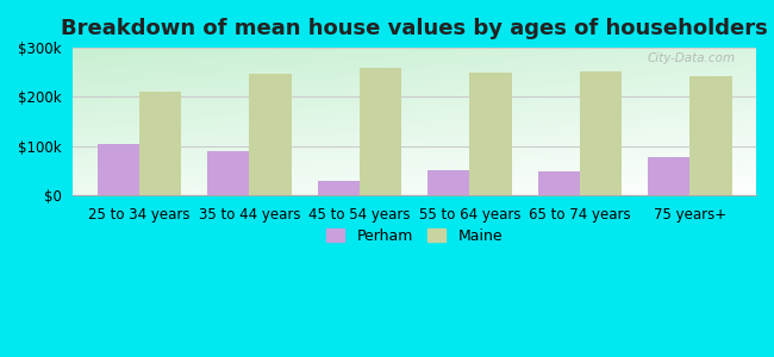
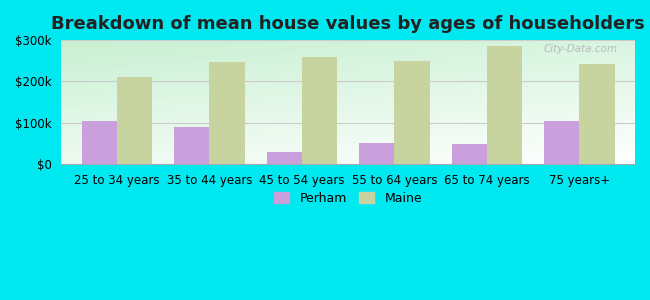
Maine/65 to 74 years: $252k -> $285k
Perham/75 years+: $78k -> $105k
